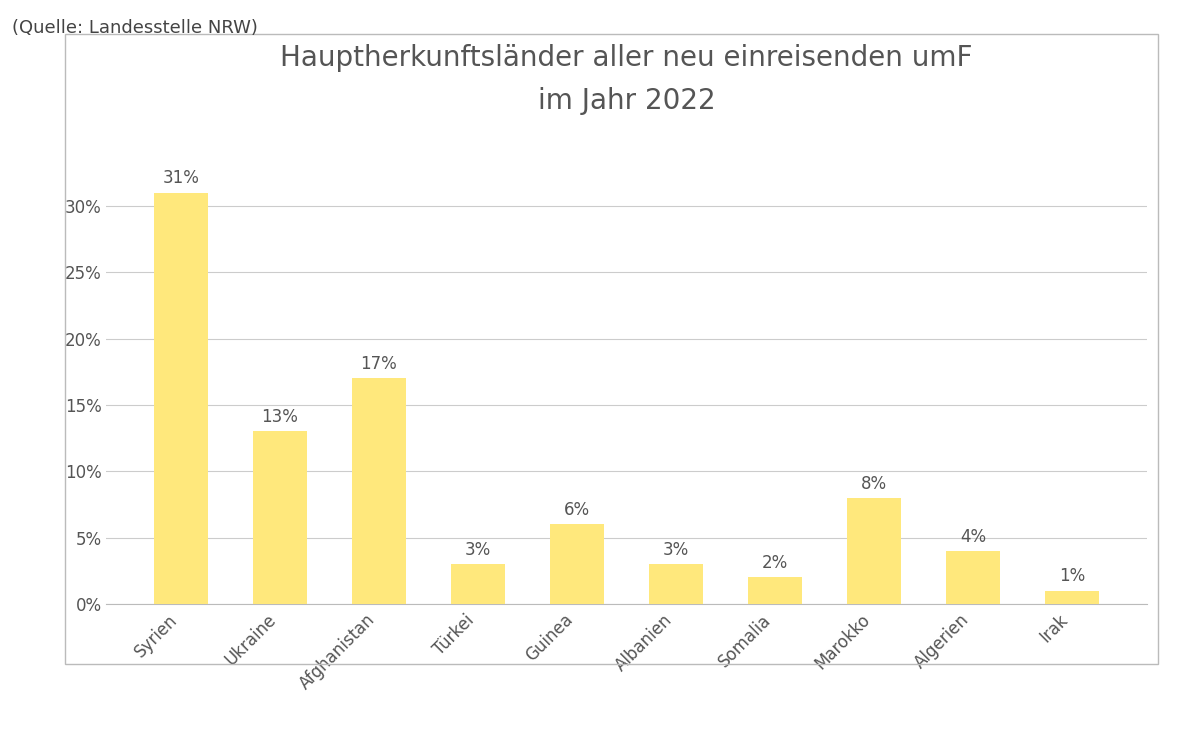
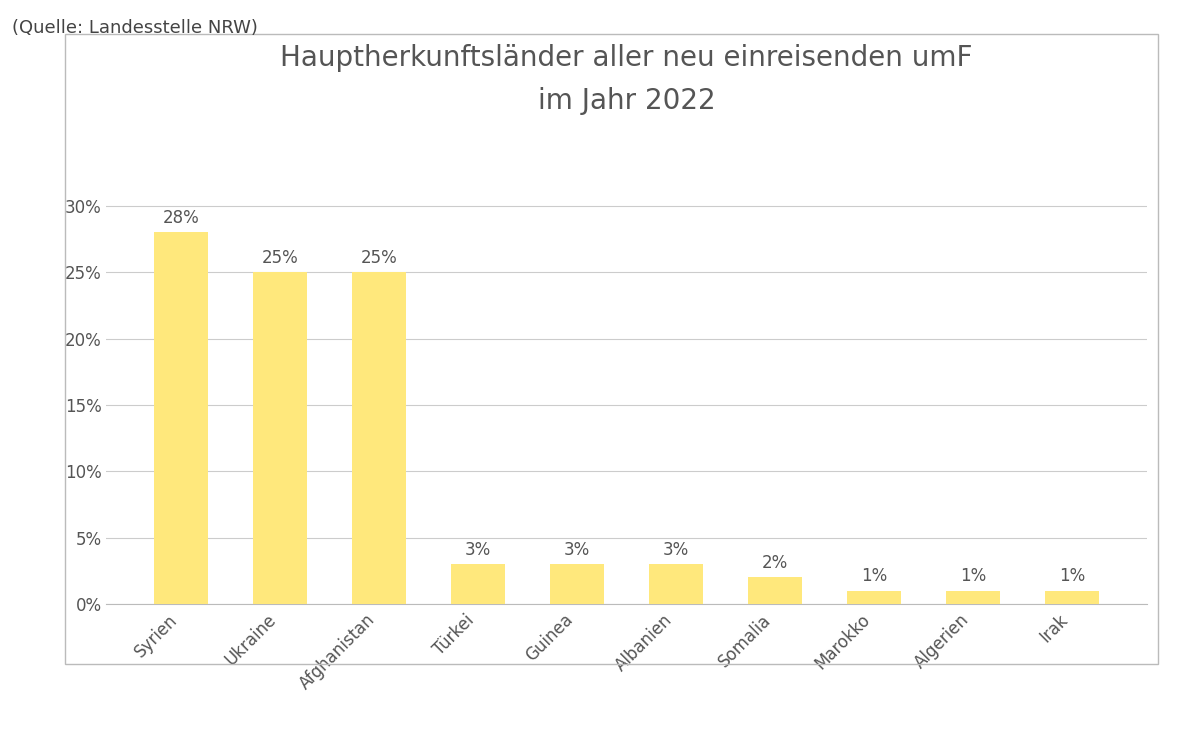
Syrien: 31% -> 28%
Ukraine: 13% -> 25%
Afghanistan: 17% -> 25%
Guinea: 6% -> 3%
Marokko: 8% -> 1%
Algerien: 4% -> 1%
